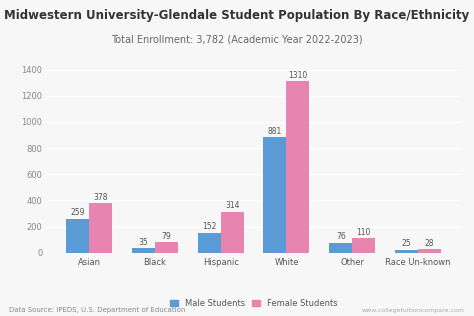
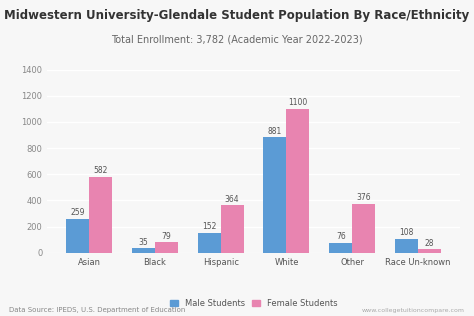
Female Students/Asian: 378 -> 582
Female Students/Hispanic: 314 -> 364
Female Students/White: 1310 -> 1100
Female Students/Other: 110 -> 376
Male Students/Race Un-known: 25 -> 108
